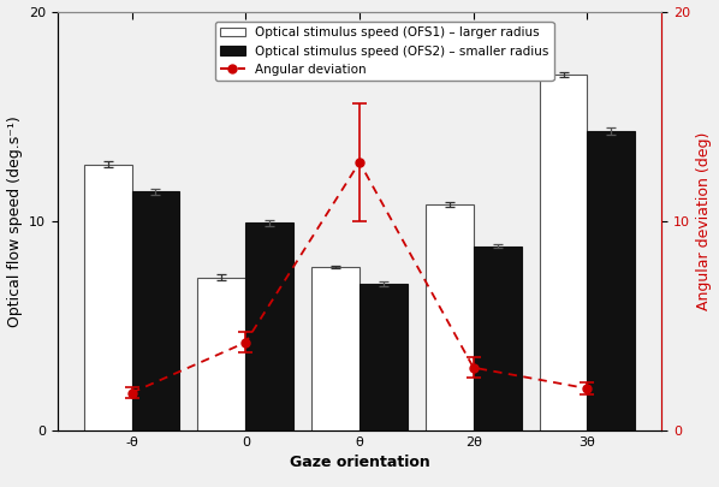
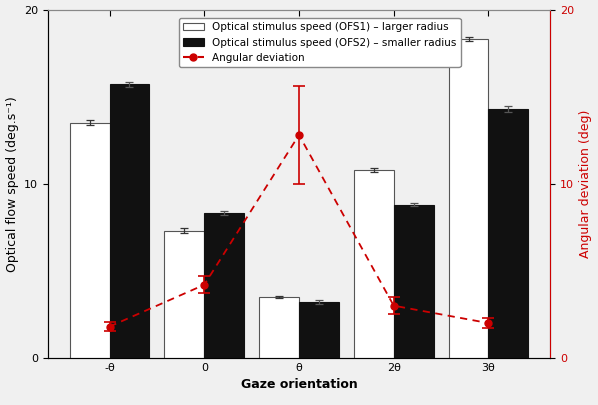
Optical stimulus speed (OFS1) – larger radius/-θ: 12.7 -> 13.5
Optical stimulus speed (OFS2) – smaller radius/-θ: 11.4 -> 15.7
Optical stimulus speed (OFS2) – smaller radius/0: 9.9 -> 8.3
Optical stimulus speed (OFS1) – larger radius/θ: 7.8 -> 3.5
Optical stimulus speed (OFS2) – smaller radius/θ: 7.0 -> 3.2
Optical stimulus speed (OFS1) – larger radius/3θ: 17.0 -> 18.3
